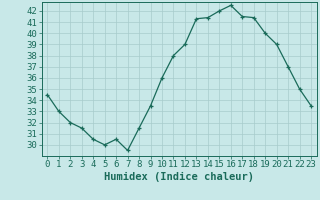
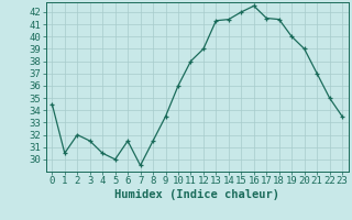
1: 33.0 -> 30.5
6: 30.5 -> 31.5
